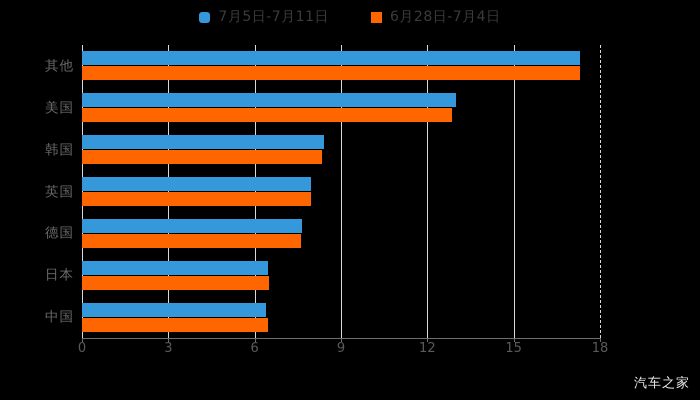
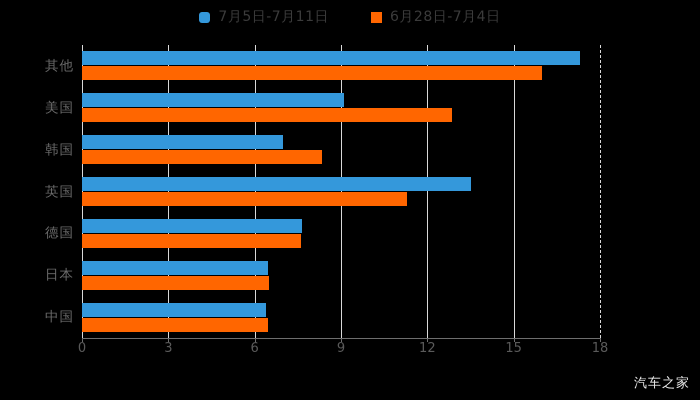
6月28日-7月4日/其他: 17.3 -> 16.0
7月5日-7月11日/美国: 13.0 -> 9.1
7月5日-7月11日/韩国: 8.4 -> 7.0
7月5日-7月11日/英国: 8.0 -> 13.5
6月28日-7月4日/英国: 8.0 -> 11.3
